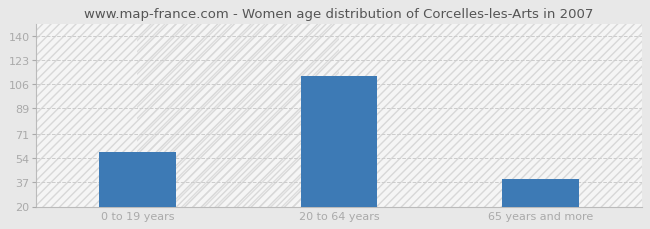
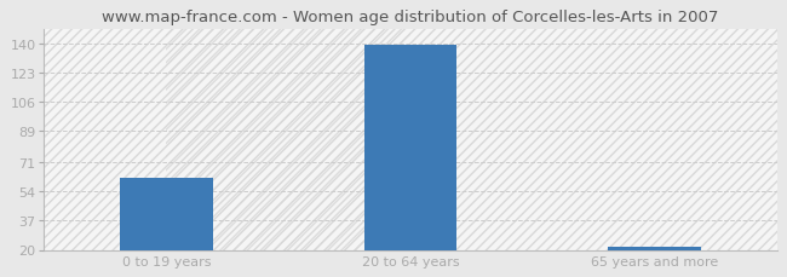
0 to 19 years: 58 -> 62
20 to 64 years: 112 -> 139
65 years and more: 39 -> 22
